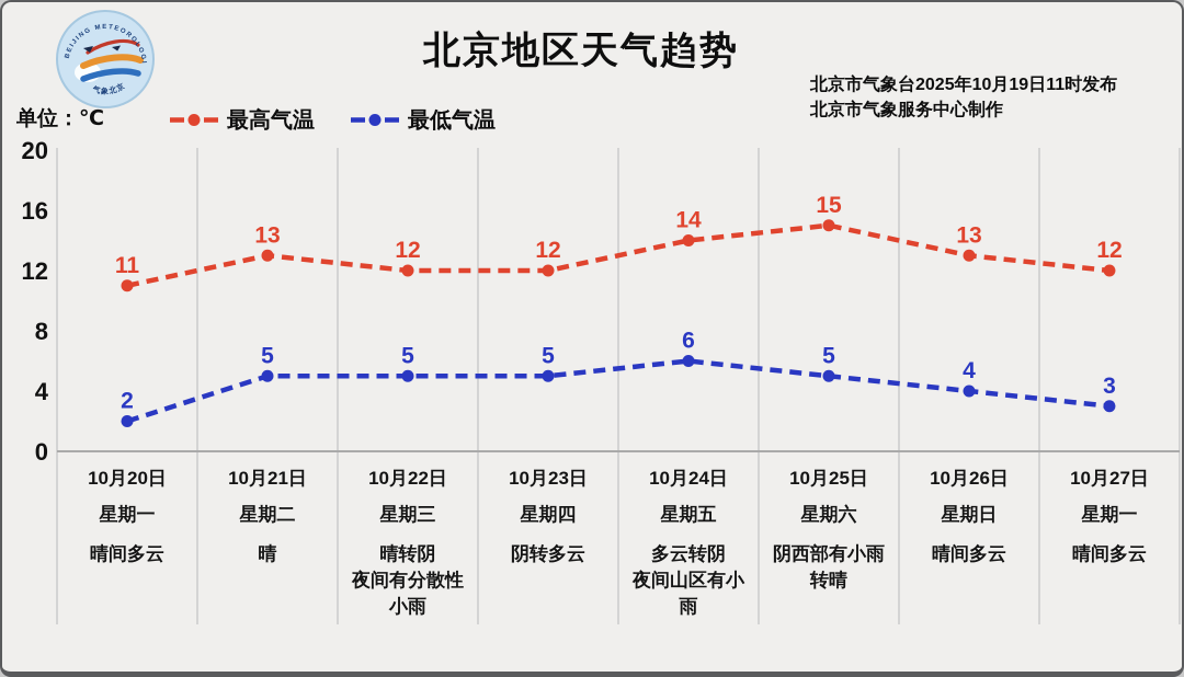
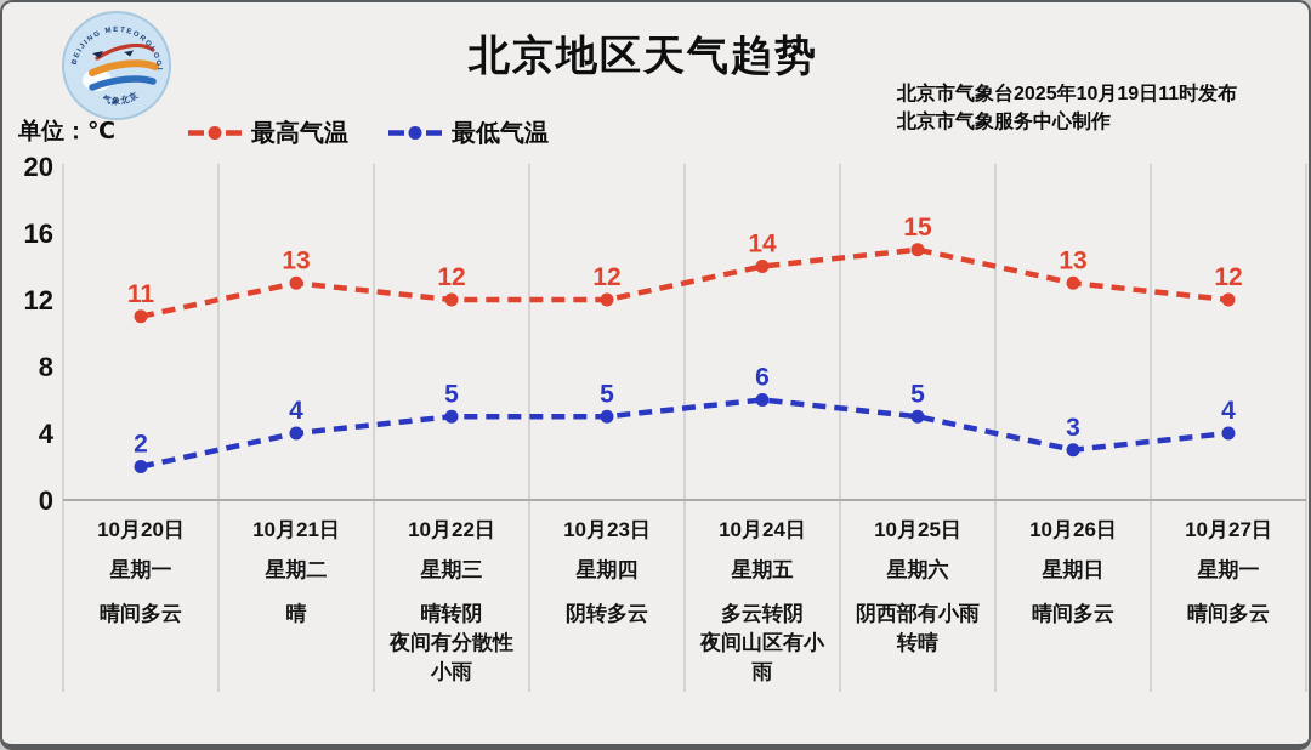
最低气温/10月21日: 5 -> 4
最低气温/10月26日: 4 -> 3
最低气温/10月27日: 3 -> 4
